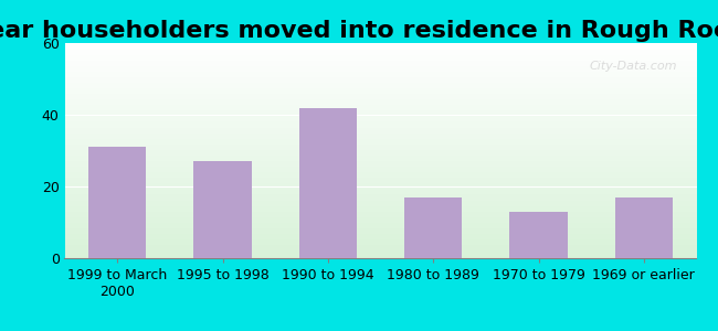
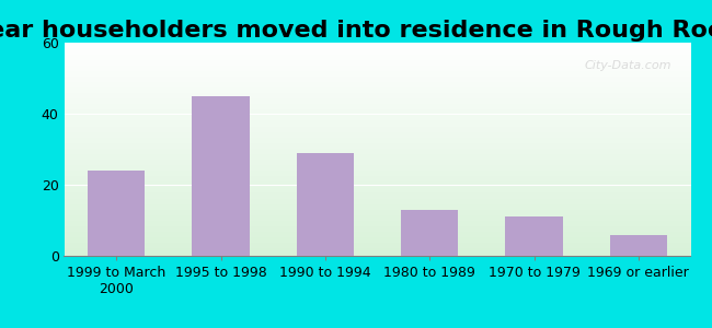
1999 to March 2000: 31 -> 24
1995 to 1998: 27 -> 45
1990 to 1994: 42 -> 29
1980 to 1989: 17 -> 13
1970 to 1979: 13 -> 11
1969 or earlier: 17 -> 6
